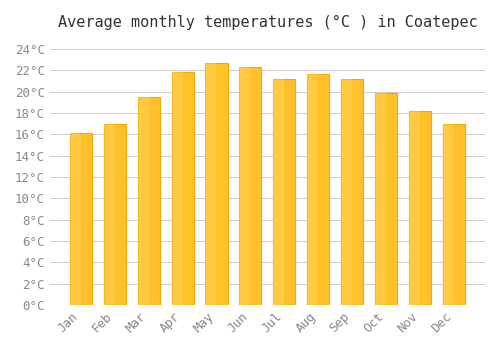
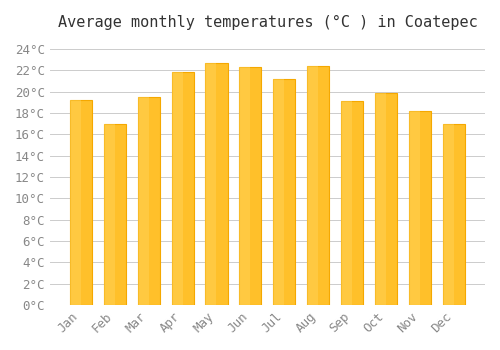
Jan: 16.1°C -> 19.2°C
Aug: 21.6°C -> 22.4°C
Sep: 21.2°C -> 19.1°C
